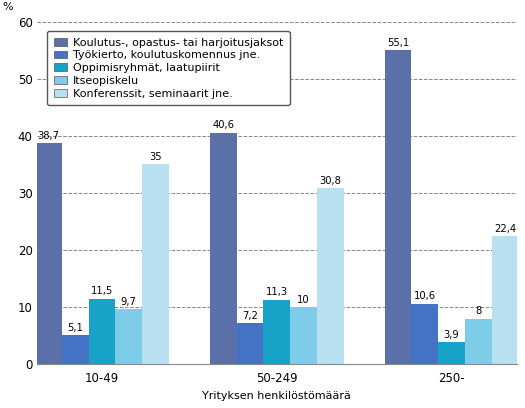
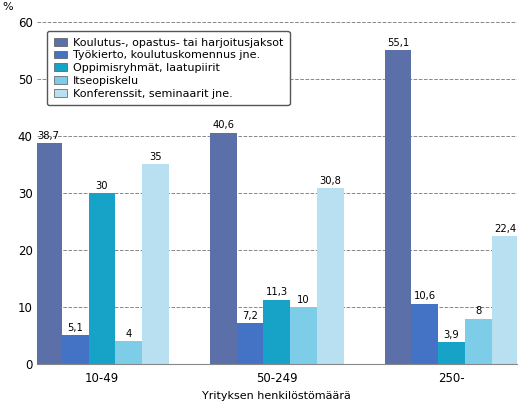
Oppimisryhmät, laatupiirit/10-49: 11,5 -> 30
Itseopiskelu/10-49: 9,7 -> 4
